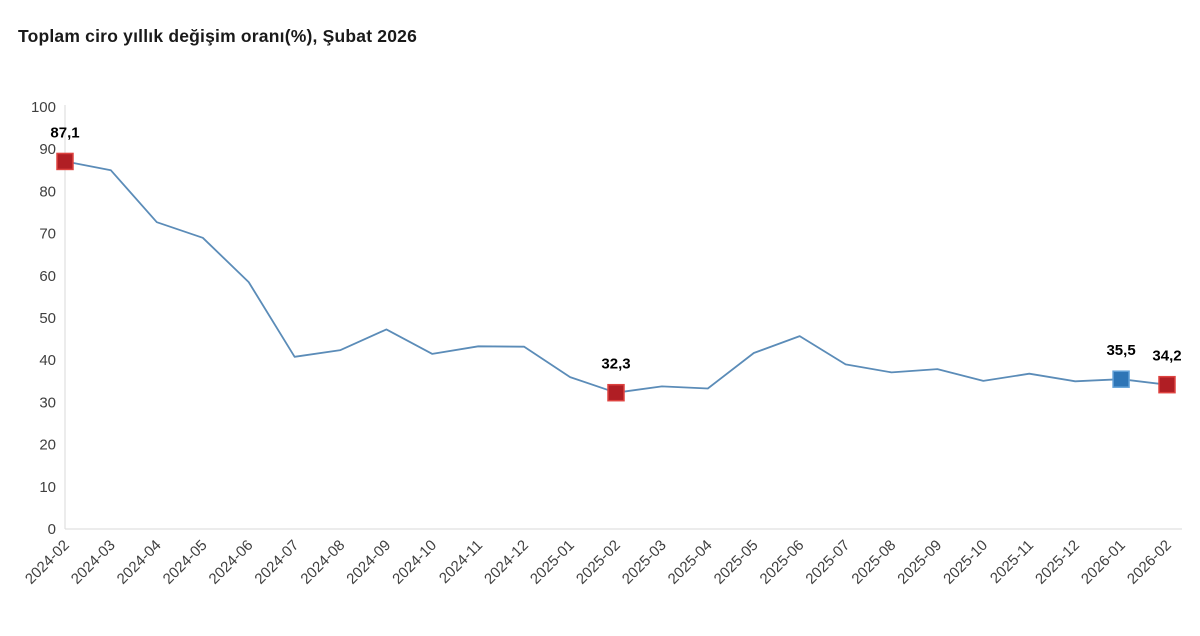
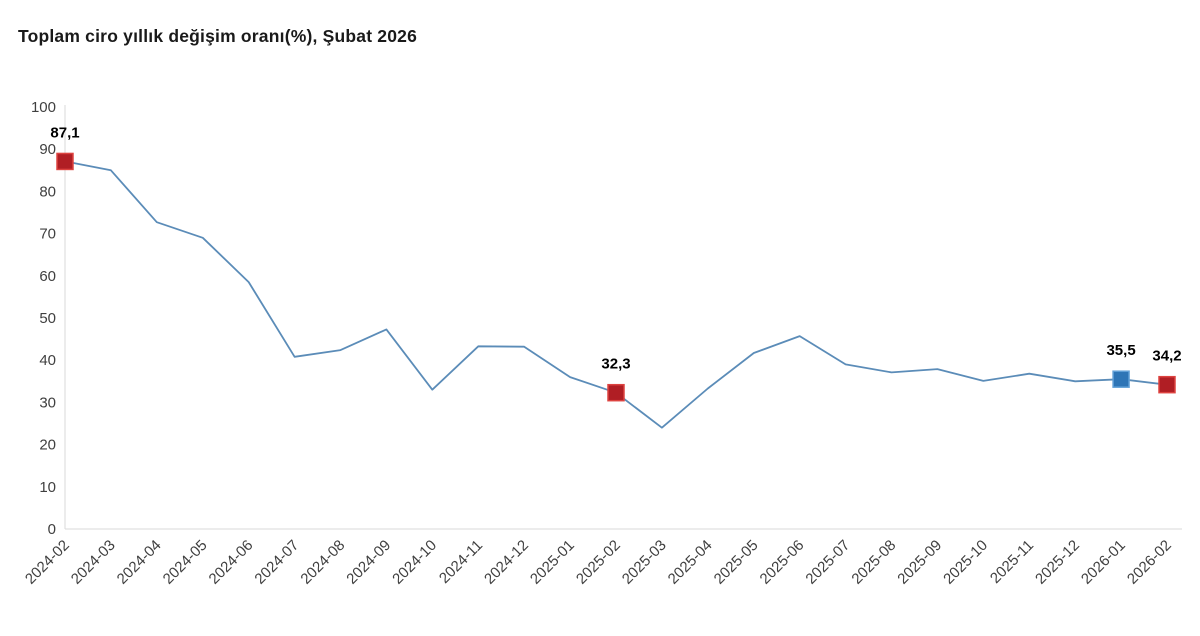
2024-10: 42 -> 33
2025-03: 34 -> 24
